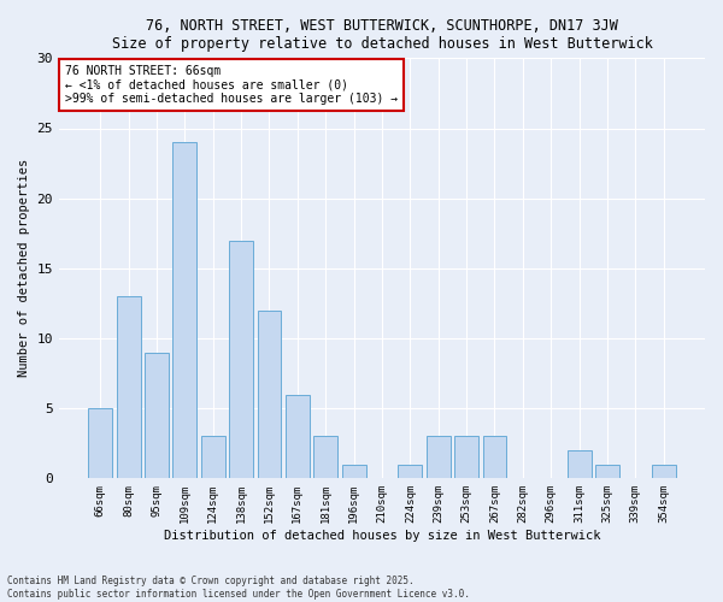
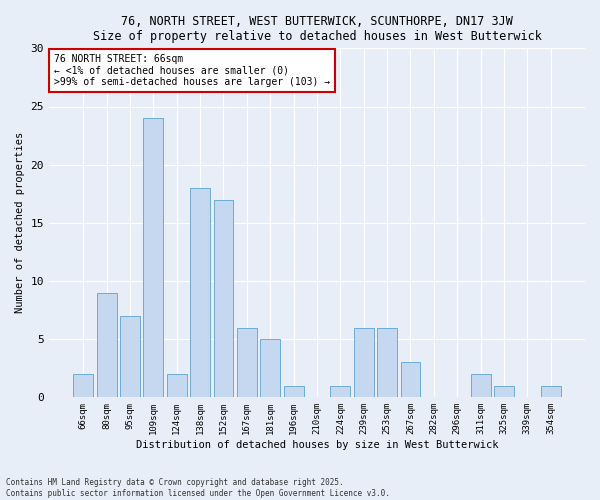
66sqm: 5 -> 2
80sqm: 13 -> 9
95sqm: 9 -> 7
124sqm: 3 -> 2
138sqm: 17 -> 18
152sqm: 12 -> 17
181sqm: 3 -> 5
239sqm: 3 -> 6
253sqm: 3 -> 6
